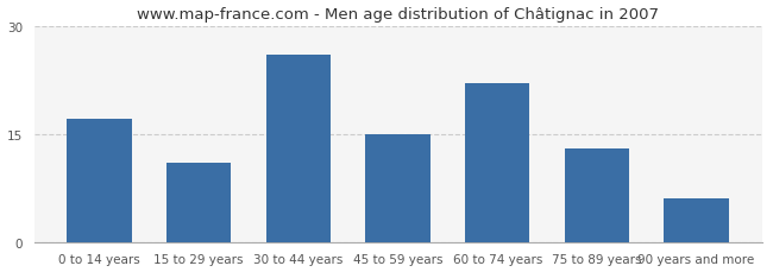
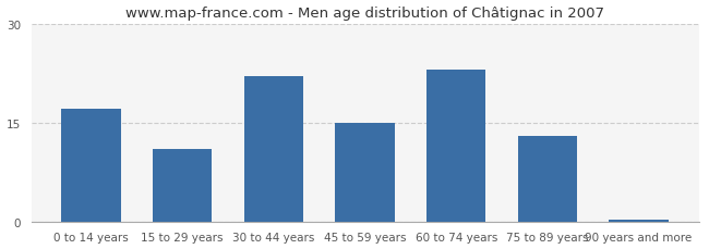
30 to 44 years: 26.0 -> 22.0
60 to 74 years: 22.0 -> 23.0
90 years and more: 6.0 -> 0.3
